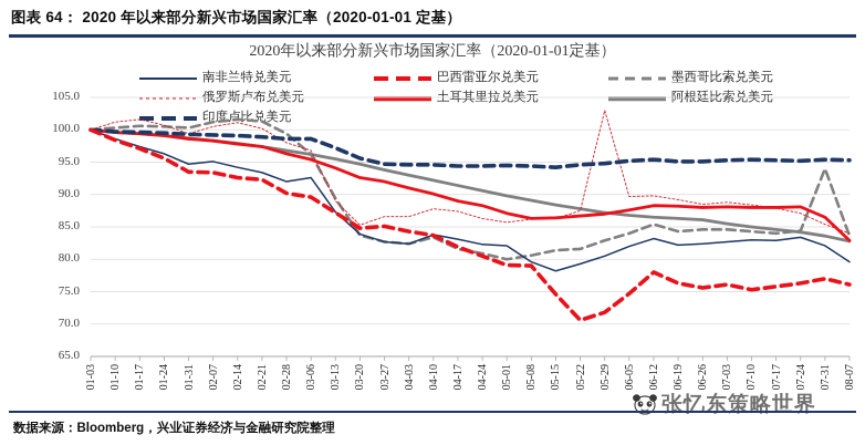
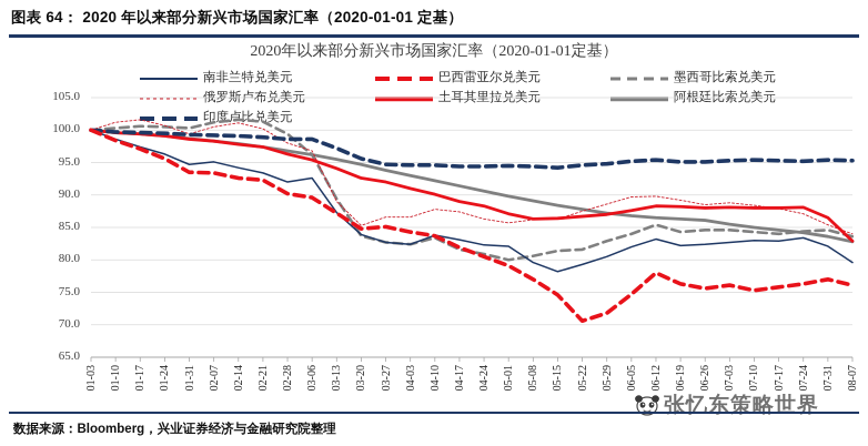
巴西雷亚尔兑美元/05-08: 79 -> 77
俄罗斯卢布兑美元/05-29: 103 -> 89
墨西哥比索兑美元/07-31: 94 -> 85
